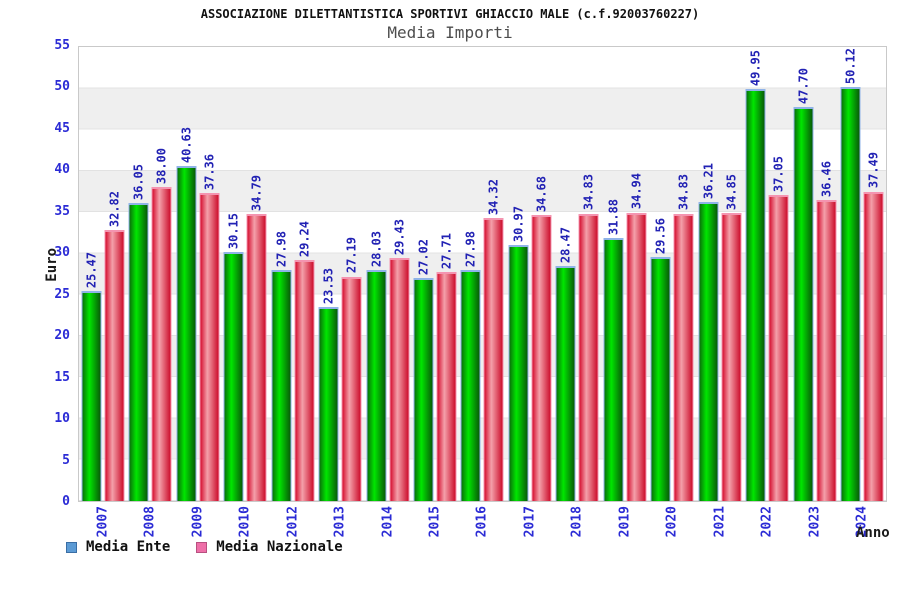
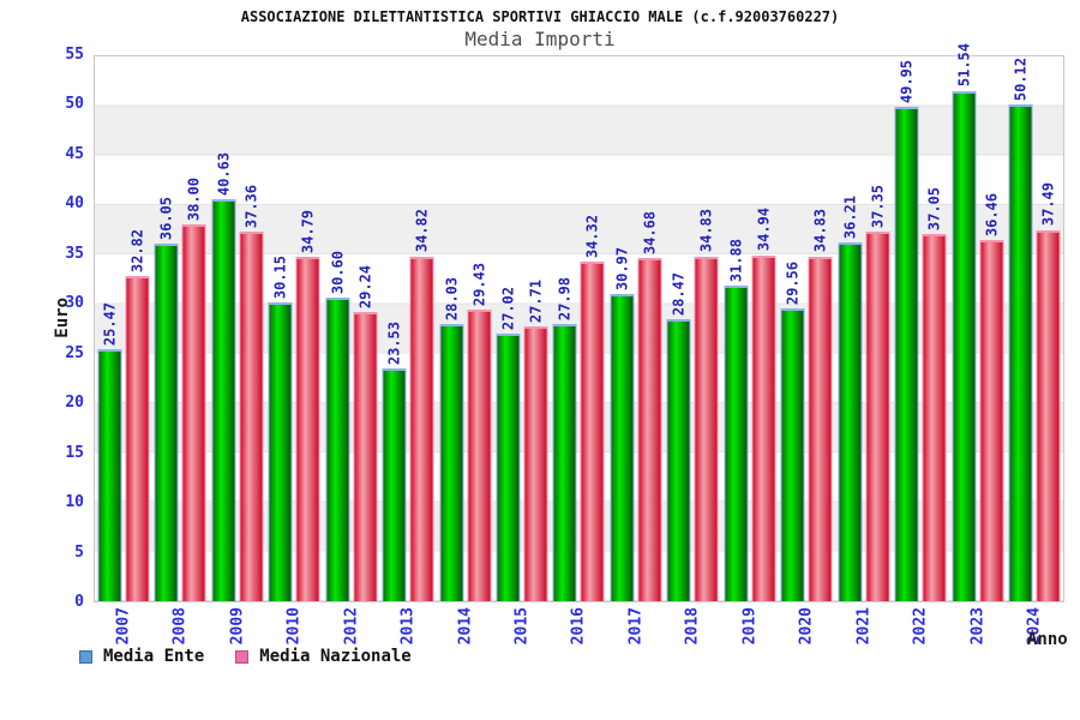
Media Ente/2012: 27.98 -> 30.60
Media Nazionale/2013: 27.19 -> 34.82
Media Nazionale/2021: 34.85 -> 37.35
Media Ente/2023: 47.70 -> 51.54
